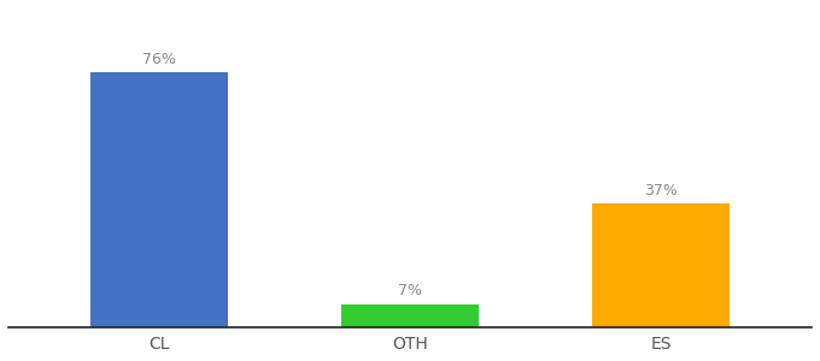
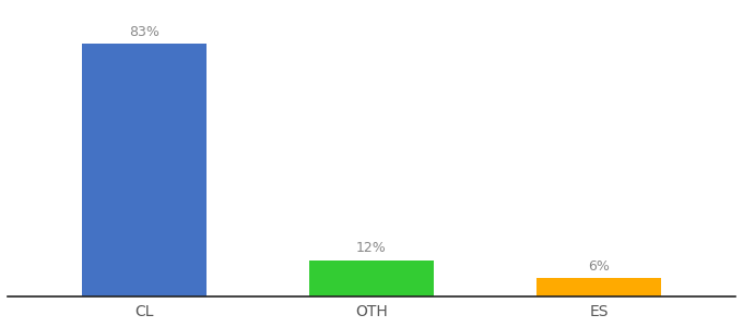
CL: 76% -> 83%
OTH: 7% -> 12%
ES: 37% -> 6%
